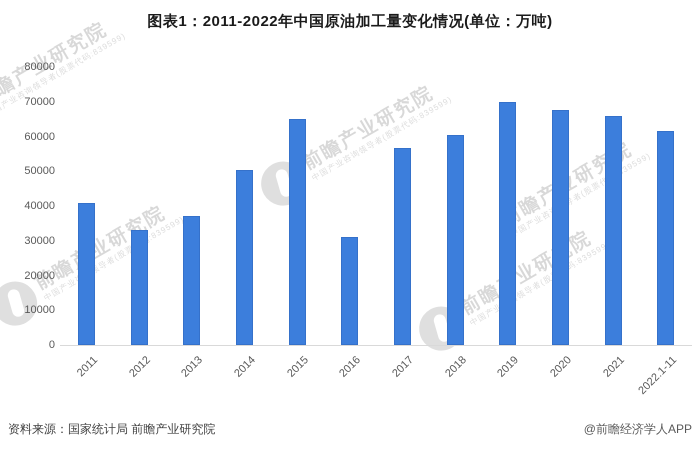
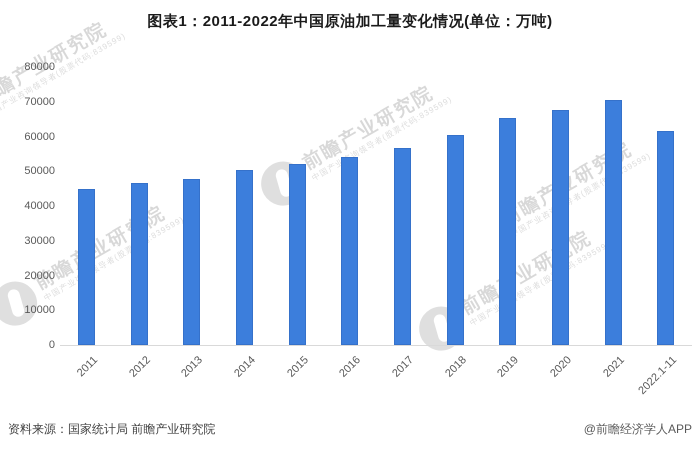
2011: 41000 -> 45000
2012: 33000 -> 47000
2013: 37000 -> 48000
2015: 65000 -> 52000
2016: 31000 -> 54000
2019: 70000 -> 65000
2021: 66000 -> 70000
